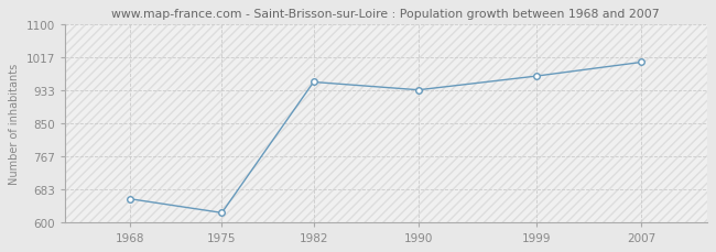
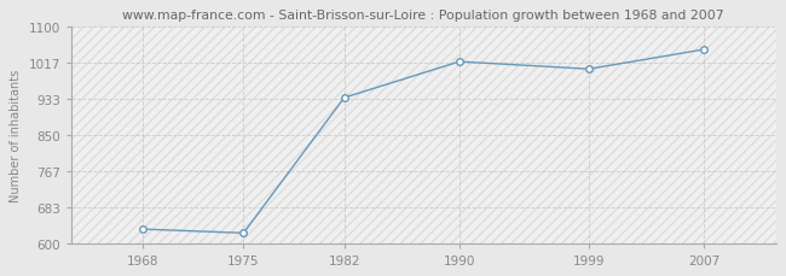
1968: 660 -> 634
1982: 955 -> 937
1990: 935 -> 1020
1999: 970 -> 1003
2007: 1005 -> 1048
